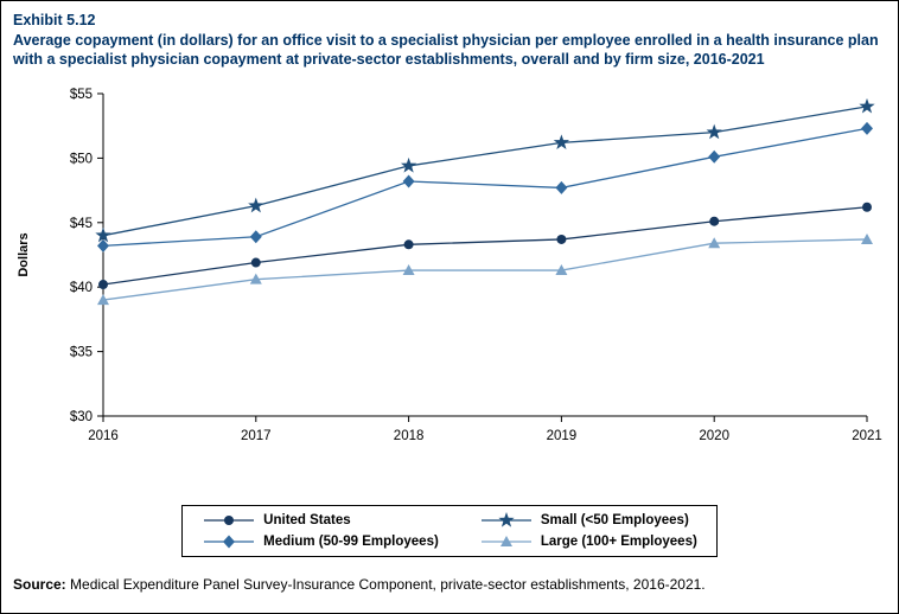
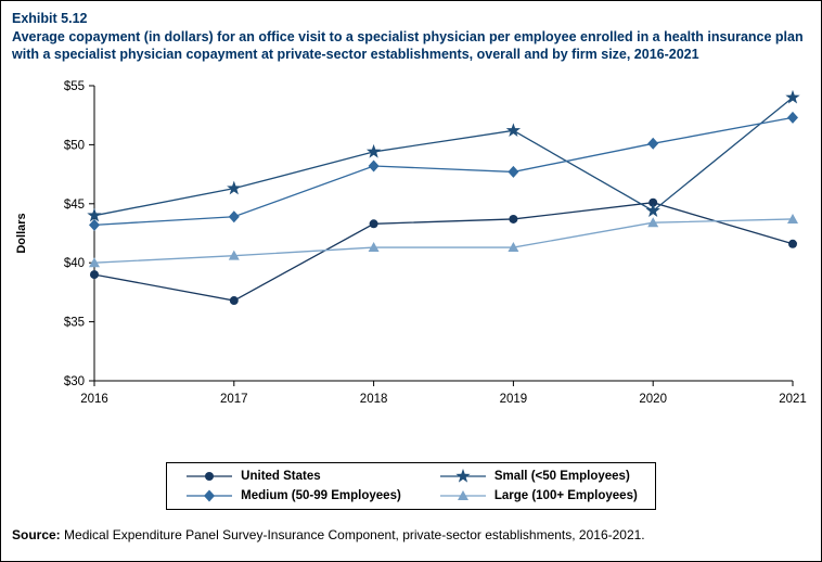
United States/2016: $40.2 -> $39.0
Large (100+ Employees)/2016: $39.0 -> $40.0
United States/2017: $41.9 -> $36.8
Small (<50 Employees)/2020: $52.0 -> $44.4
United States/2021: $46.2 -> $41.6
